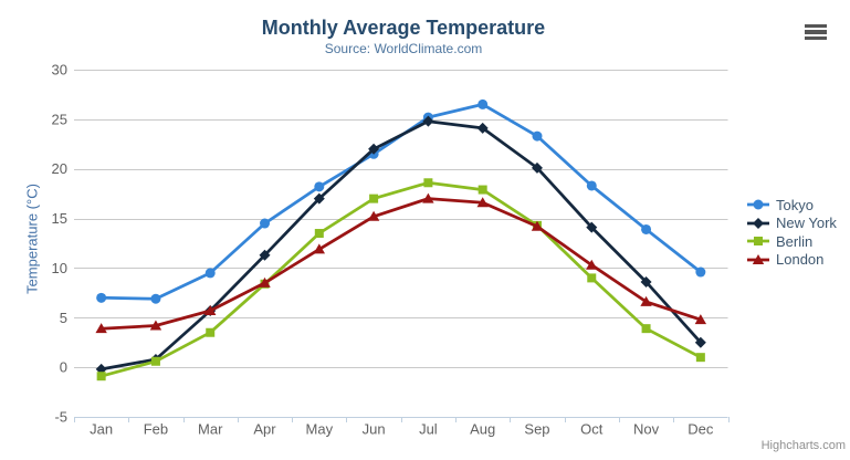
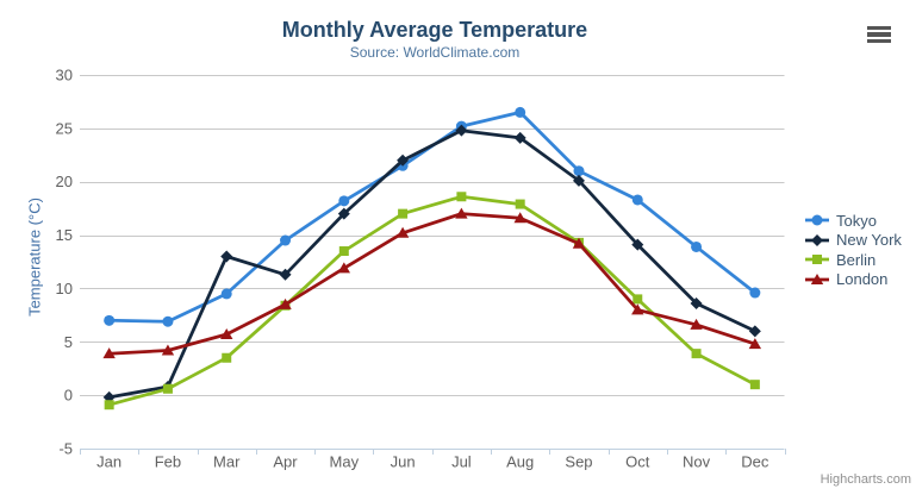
New York/Mar: 6 -> 13
Tokyo/Sep: 23 -> 21
London/Oct: 10 -> 8
New York/Dec: 2 -> 6
